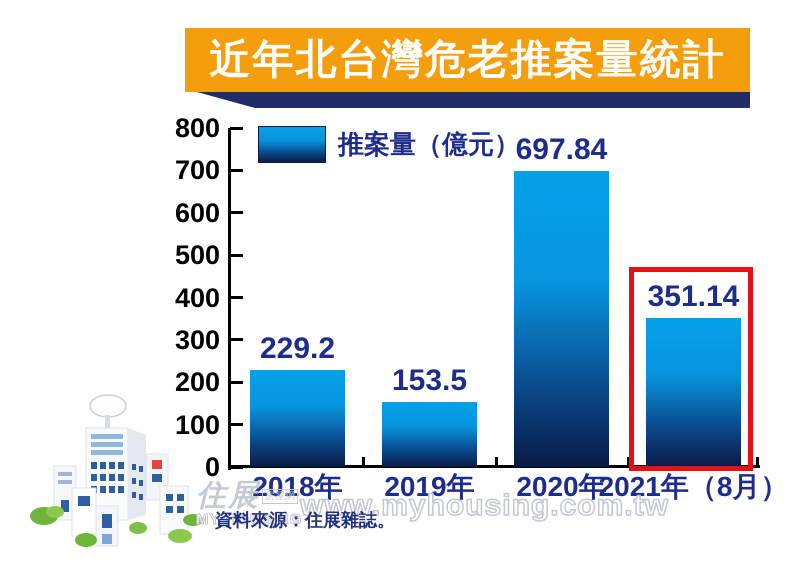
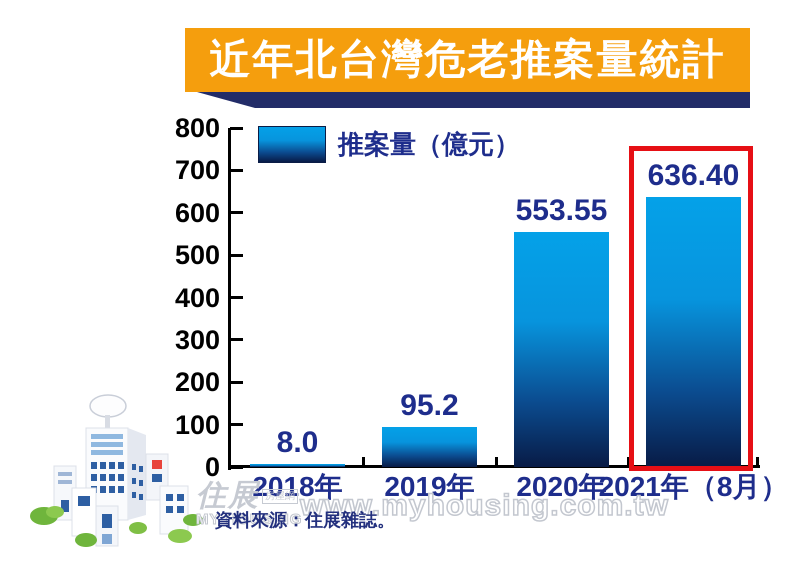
2018年: 229.2 -> 8.0
2019年: 153.5 -> 95.2
2020年: 697.84 -> 553.55
2021年（8月）: 351.14 -> 636.40
